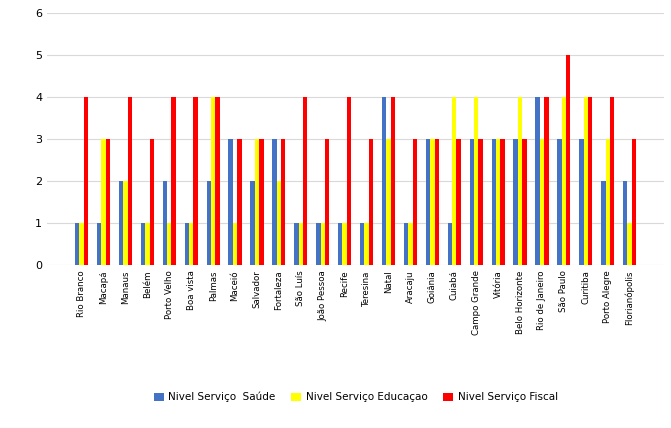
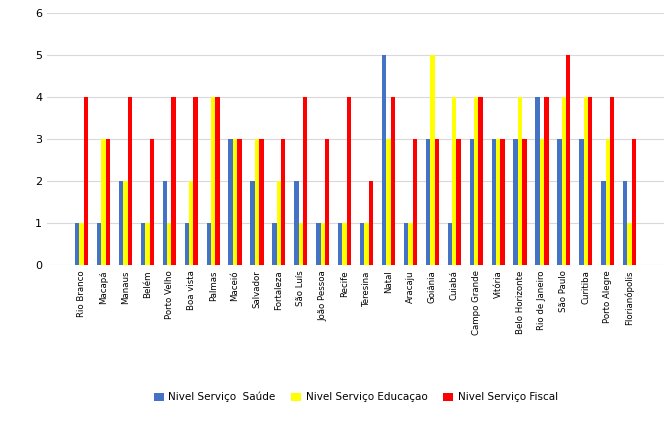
Nivel Serviço Educaçao/Boa vista: 1 -> 2
Nivel Serviço Saúde/Palmas: 2 -> 1
Nivel Serviço Educaçao/Maceió: 1 -> 3
Nivel Serviço Saúde/Fortaleza: 3 -> 1
Nivel Serviço Saúde/São Luís: 1 -> 2
Nivel Serviço Fiscal/Teresina: 3 -> 2
Nivel Serviço Saúde/Natal: 4 -> 5
Nivel Serviço Educaçao/Goiânia: 3 -> 5
Nivel Serviço Fiscal/Campo Grande: 3 -> 4
